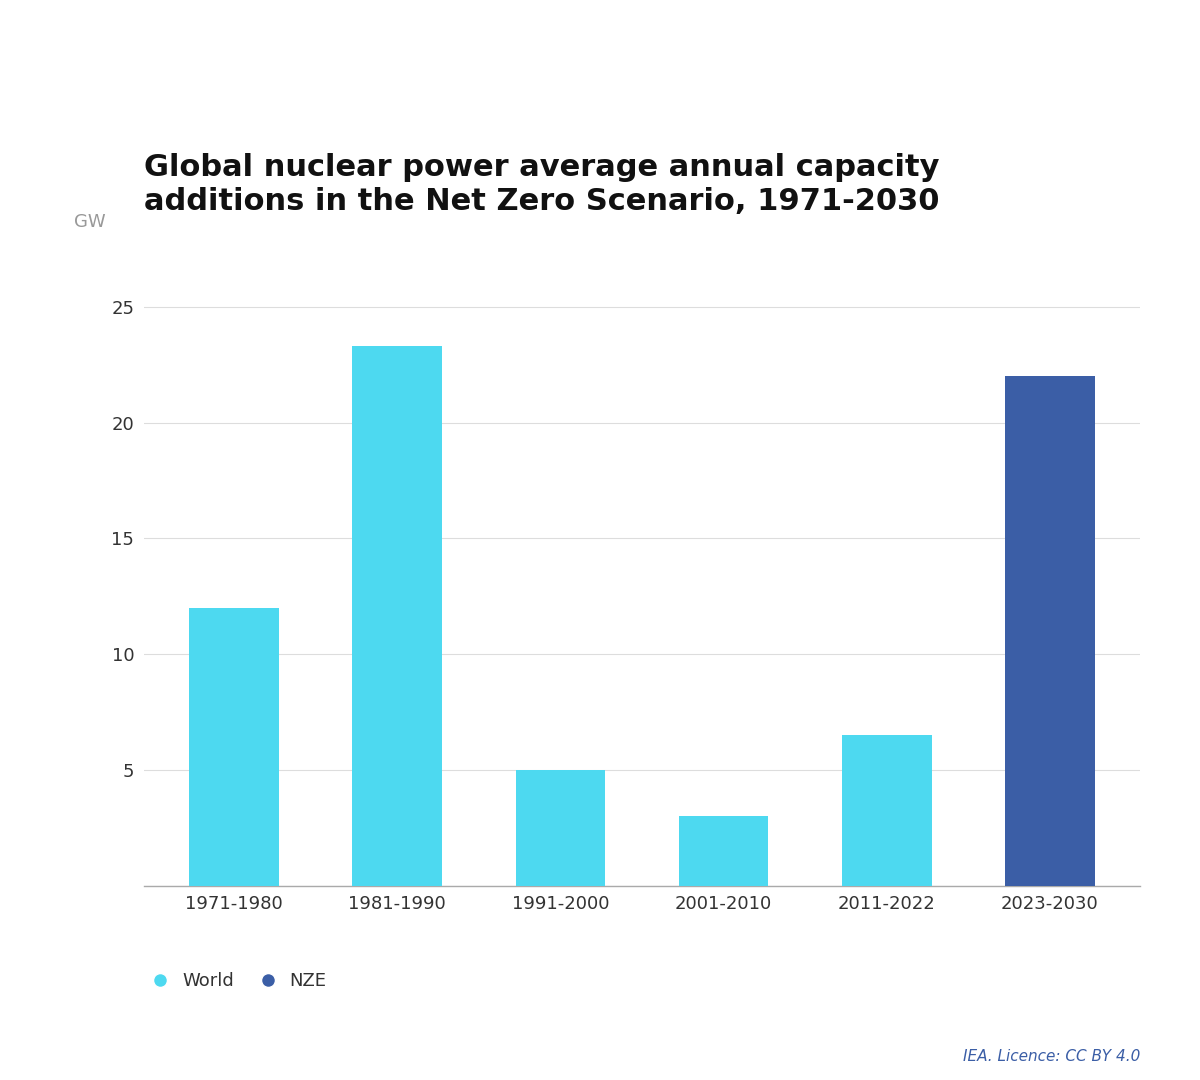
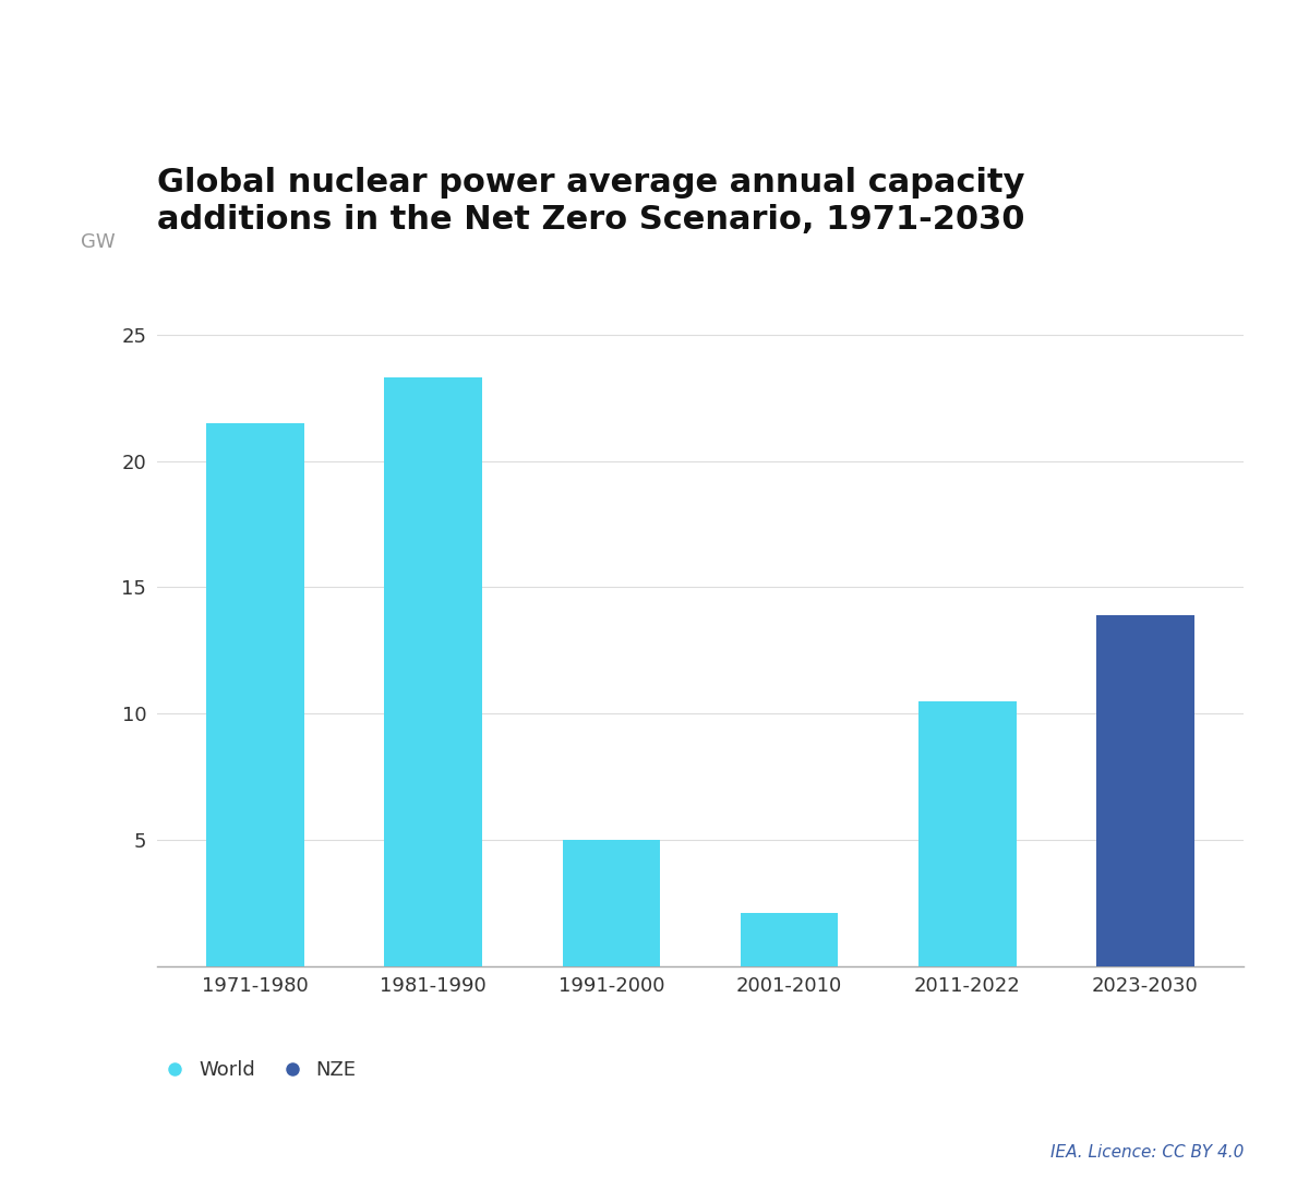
1971-1980: 12.0 -> 21.5
2001-2010: 3.0 -> 2.1
2011-2022: 6.5 -> 10.5
2023-2030: 22.0 -> 13.9
